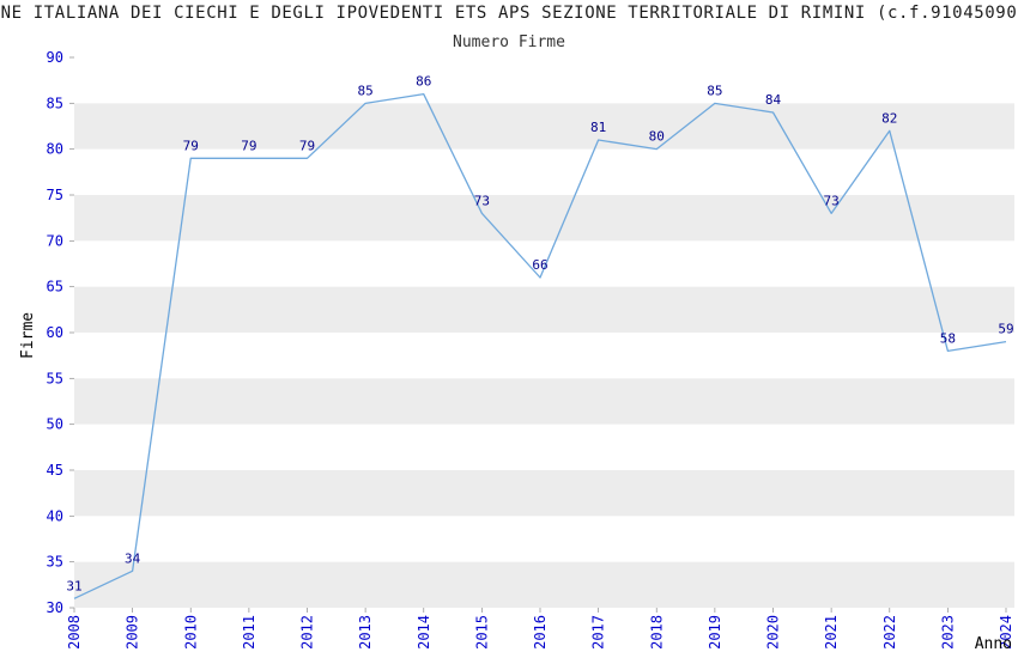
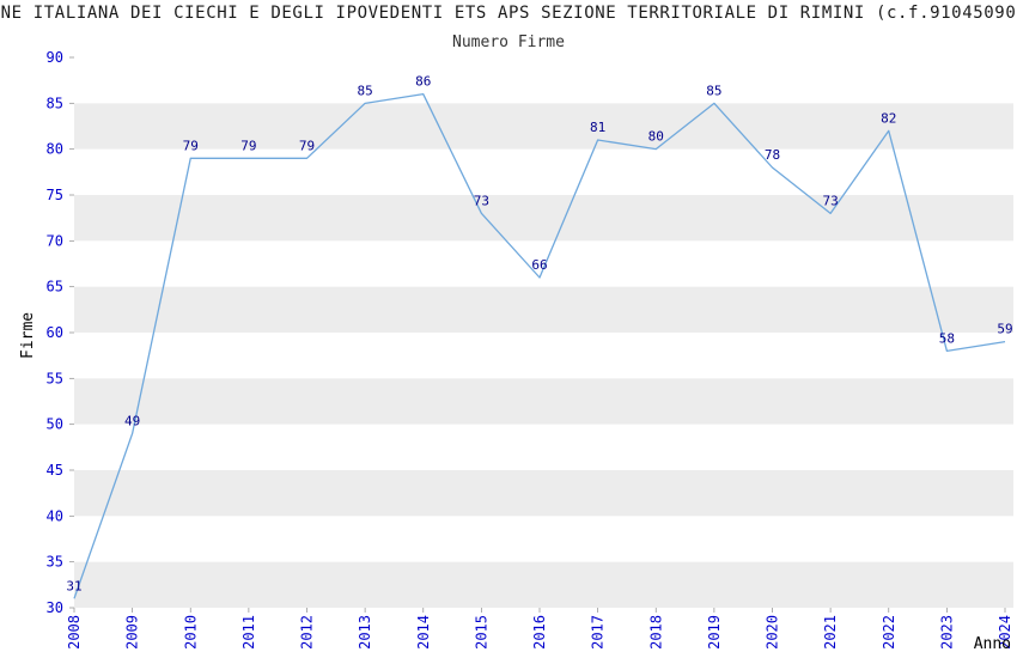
2009: 34 -> 49
2020: 84 -> 78
